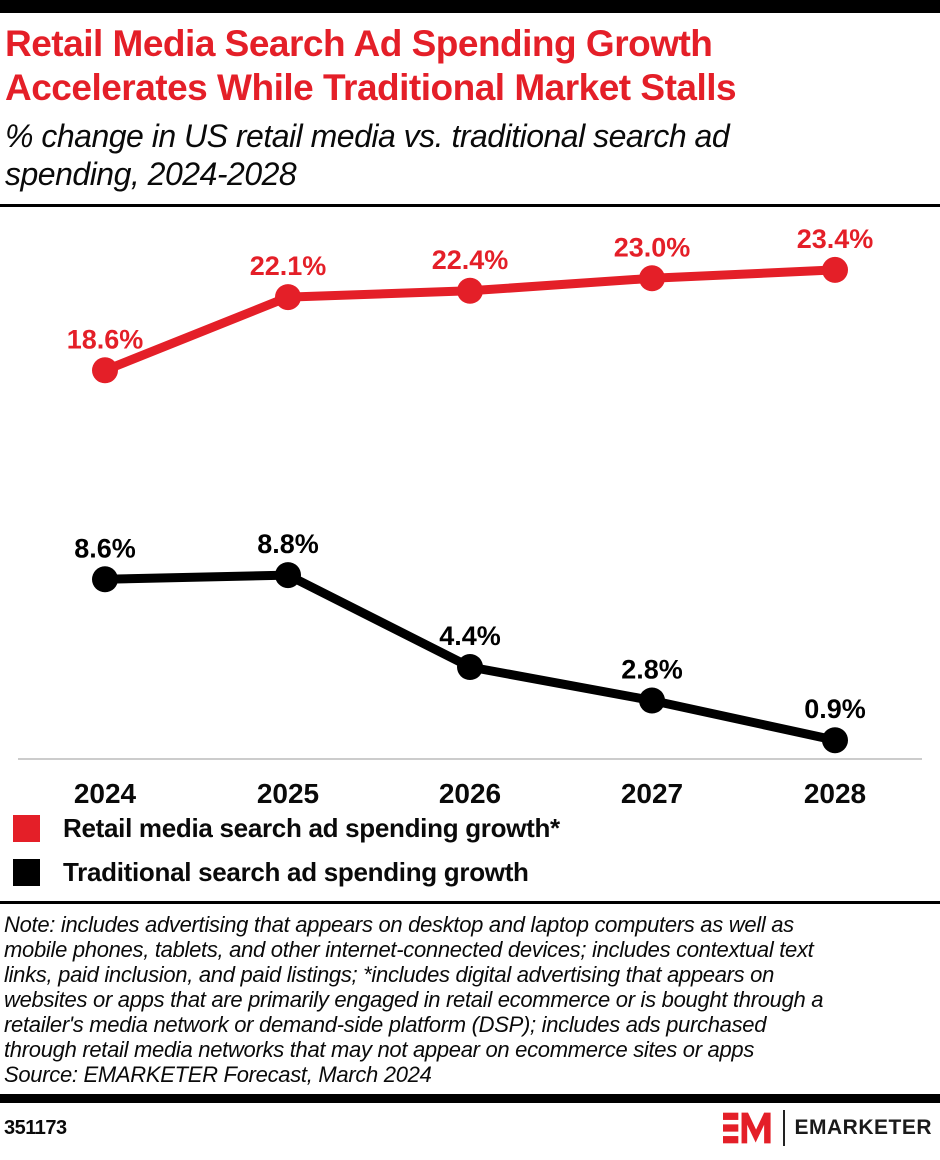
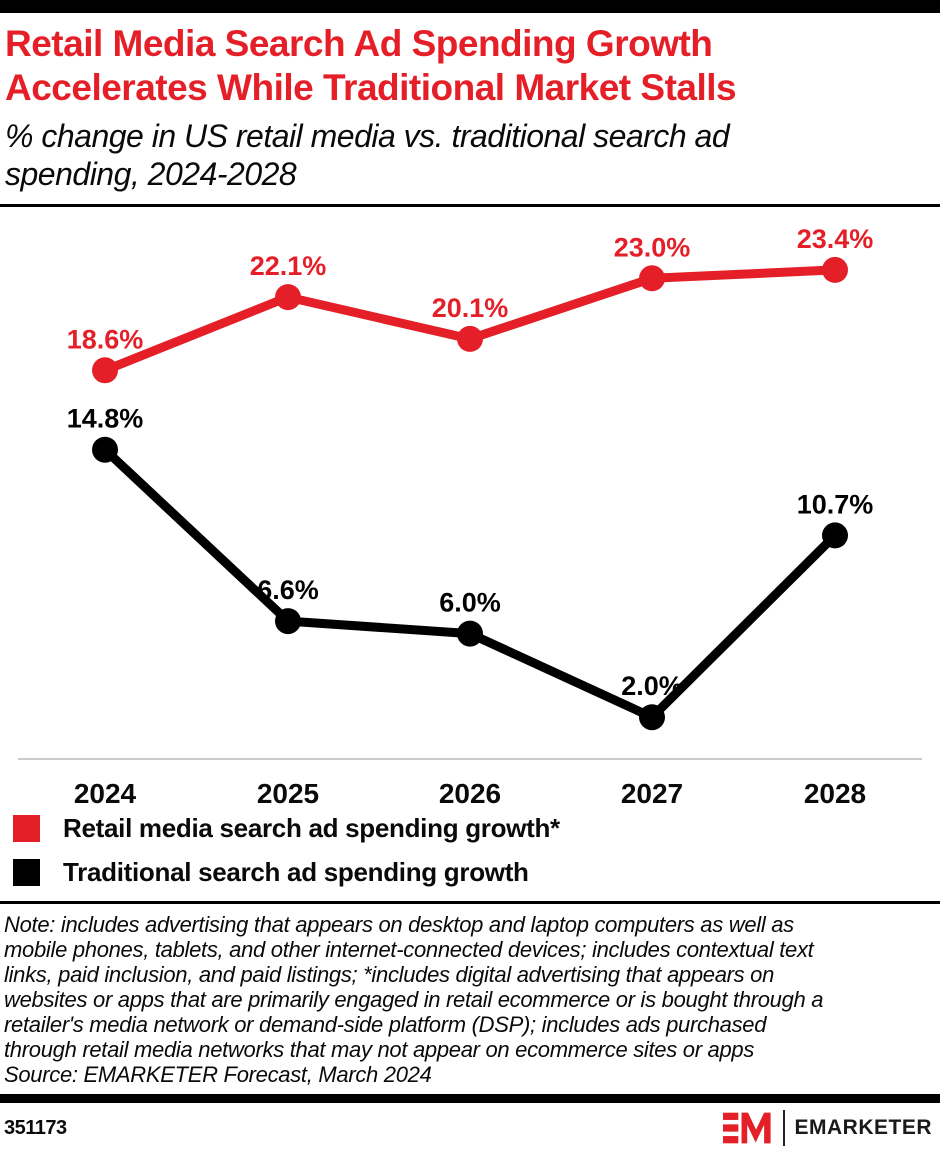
Traditional search ad spending growth/2024: 8.6% -> 14.8%
Traditional search ad spending growth/2025: 8.8% -> 6.6%
Retail media search ad spending growth*/2026: 22.4% -> 20.1%
Traditional search ad spending growth/2026: 4.4% -> 6.0%
Traditional search ad spending growth/2027: 2.8% -> 2.0%
Traditional search ad spending growth/2028: 0.9% -> 10.7%
